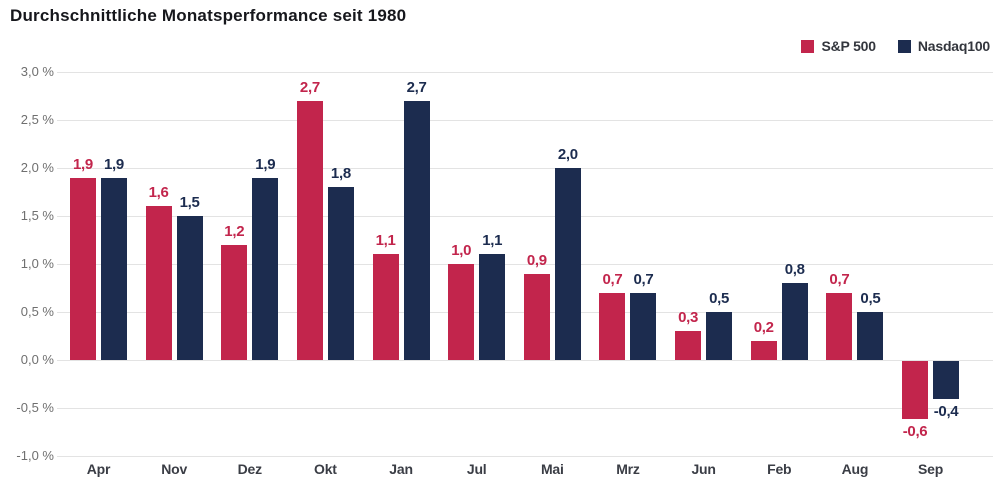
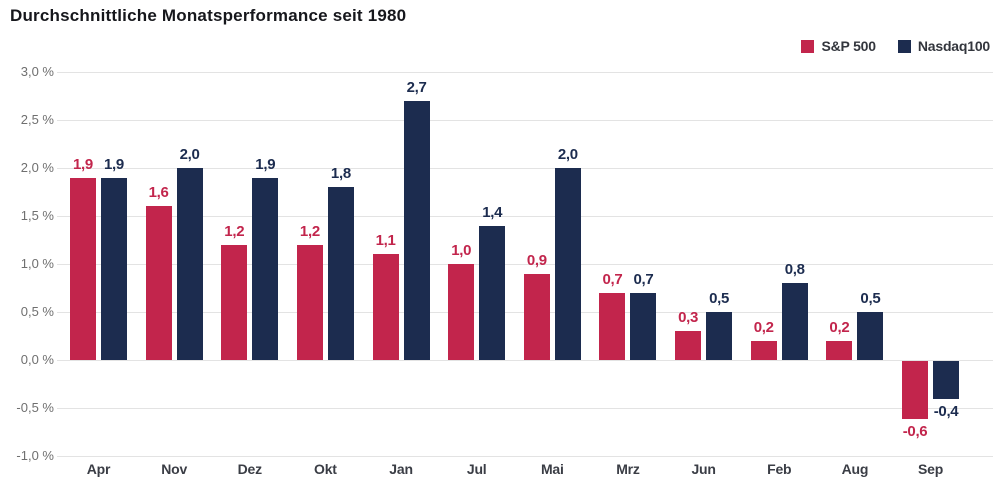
Nasdaq100/Nov: 1,5 -> 2,0
S&P 500/Okt: 2,7 -> 1,2
Nasdaq100/Jul: 1,1 -> 1,4
S&P 500/Aug: 0,7 -> 0,2
